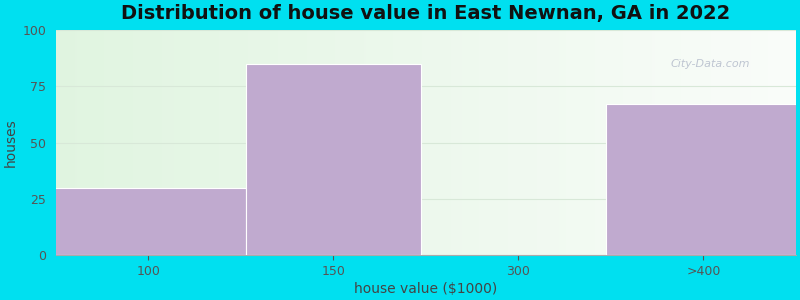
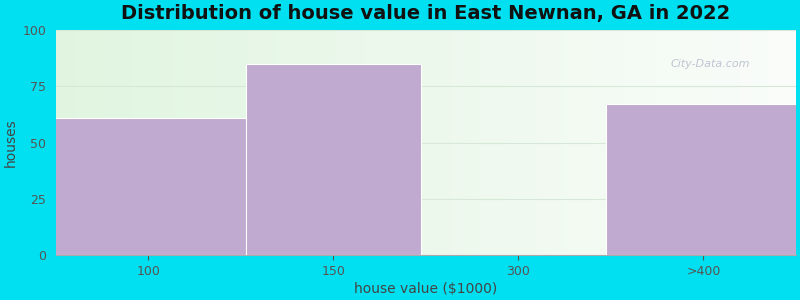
100: 30 -> 61
